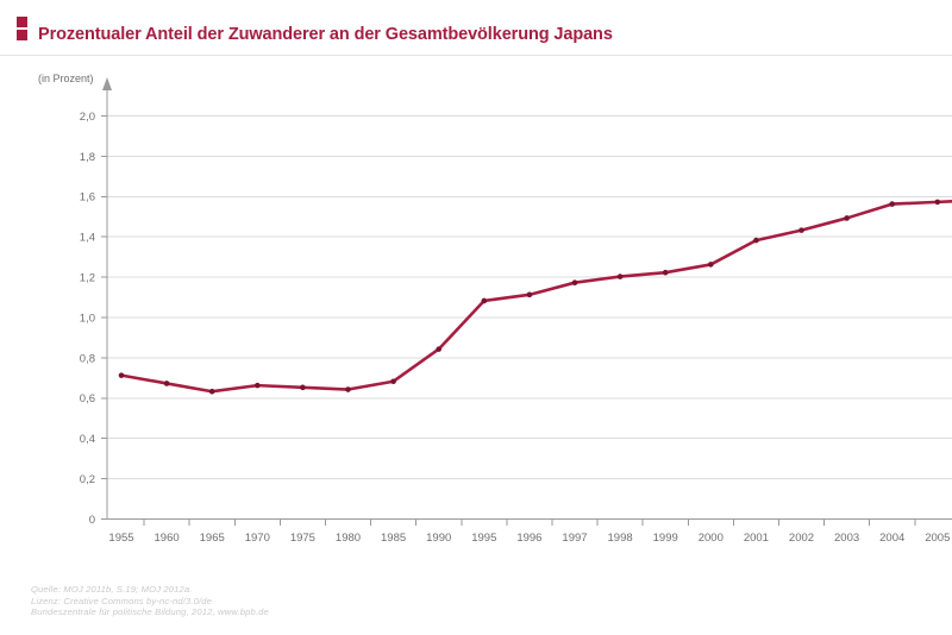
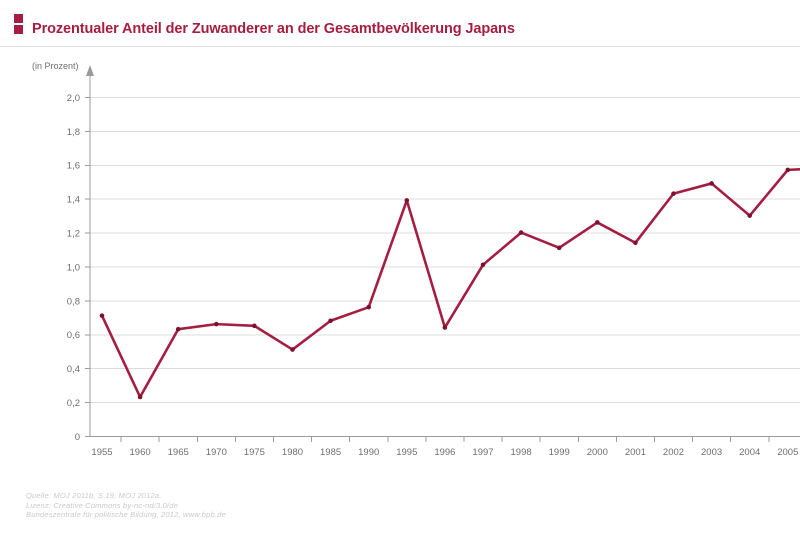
1960: 0,67 -> 0,23
1980: 0,64 -> 0,51
1990: 0,84 -> 0,76
1995: 1,08 -> 1,39
1996: 1,11 -> 0,64
1997: 1,17 -> 1,01
1999: 1,22 -> 1,11
2001: 1,38 -> 1,14
2004: 1,56 -> 1,30
